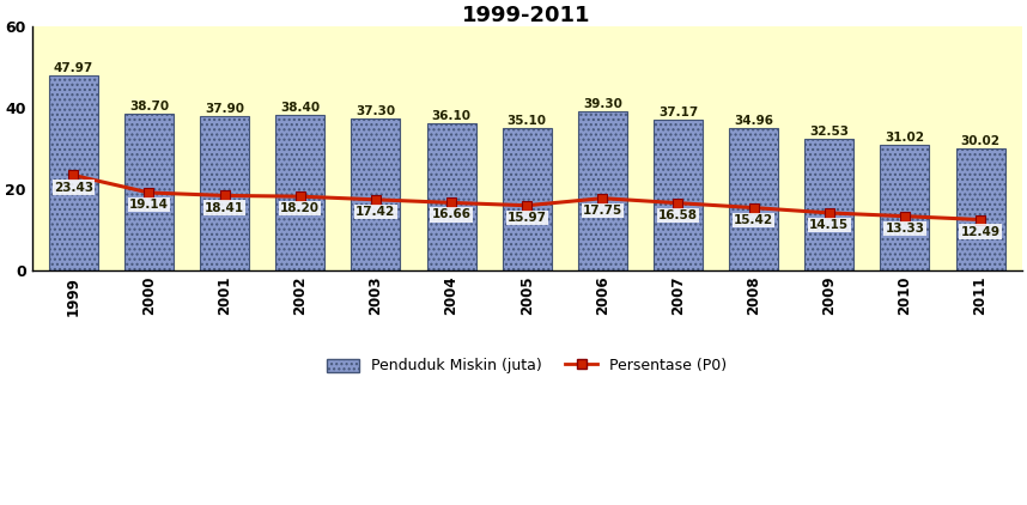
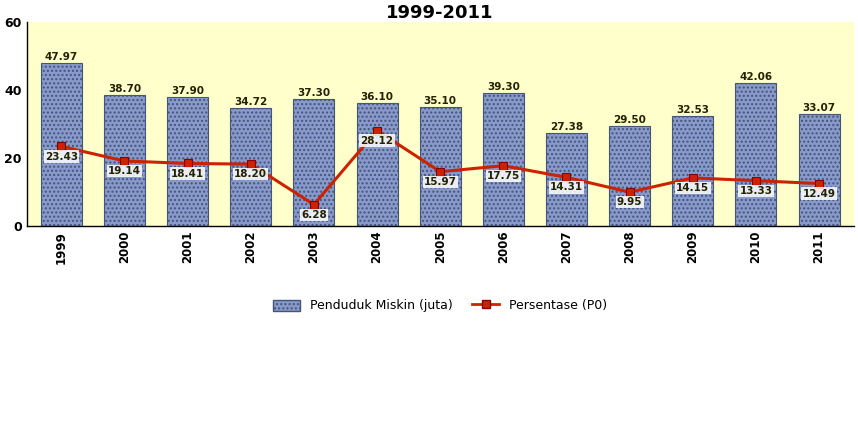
Penduduk Miskin (juta)/2002: 38.40 -> 34.72
Persentase (P0)/2003: 17.42 -> 6.28
Persentase (P0)/2004: 16.66 -> 28.12
Penduduk Miskin (juta)/2007: 37.17 -> 27.38
Persentase (P0)/2007: 16.58 -> 14.31
Penduduk Miskin (juta)/2008: 34.96 -> 29.50
Persentase (P0)/2008: 15.42 -> 9.95
Penduduk Miskin (juta)/2010: 31.02 -> 42.06
Penduduk Miskin (juta)/2011: 30.02 -> 33.07
